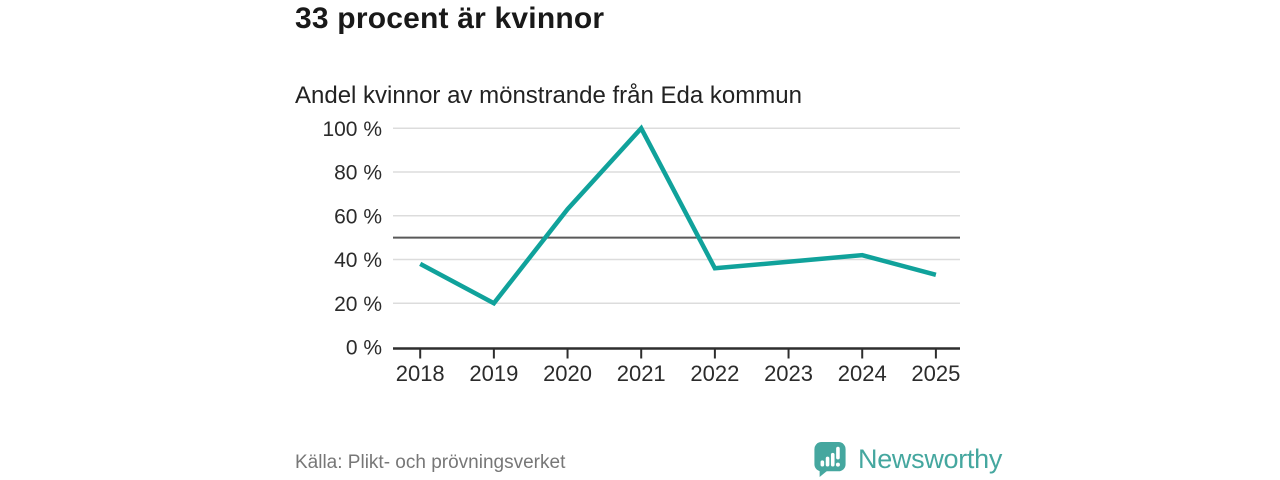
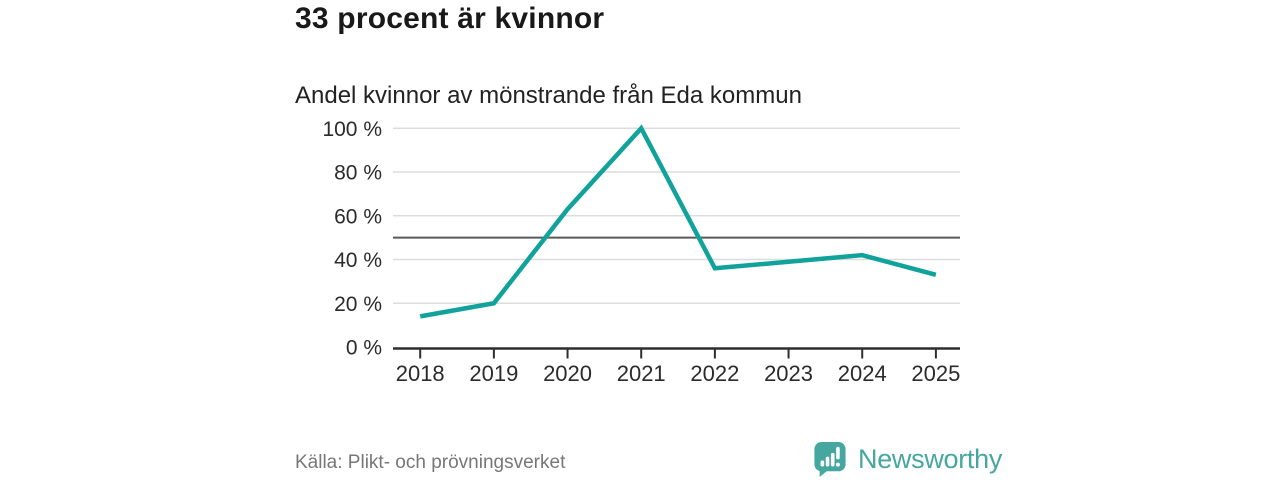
2018: 38% -> 14%
